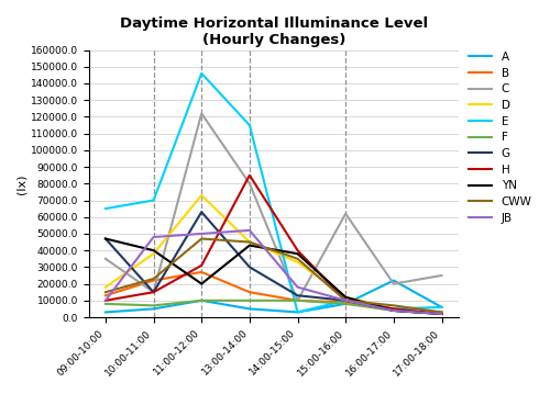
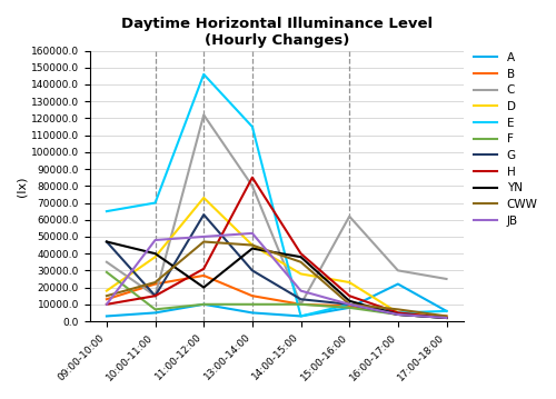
F/09:00-10:00: 8000 -> 29000
D/14:00-15:00: 33000 -> 28000
D/15:00-16:00: 12000 -> 23000
H/15:00-16:00: 10000 -> 15000
C/16:00-17:00: 20000 -> 30000
